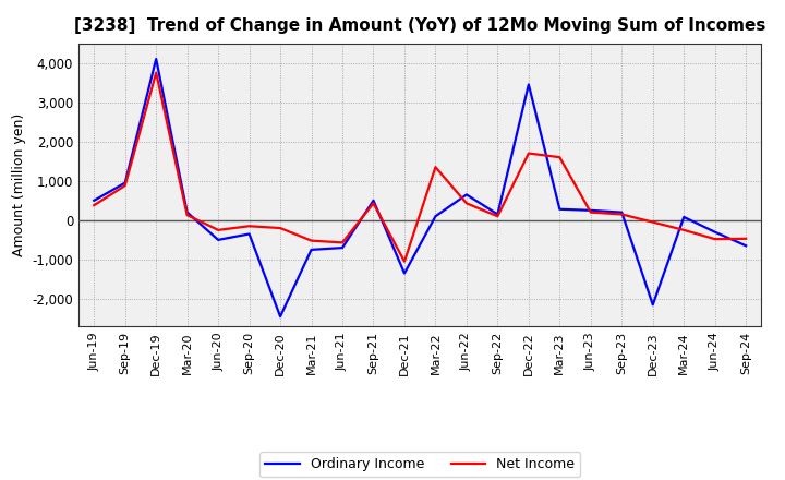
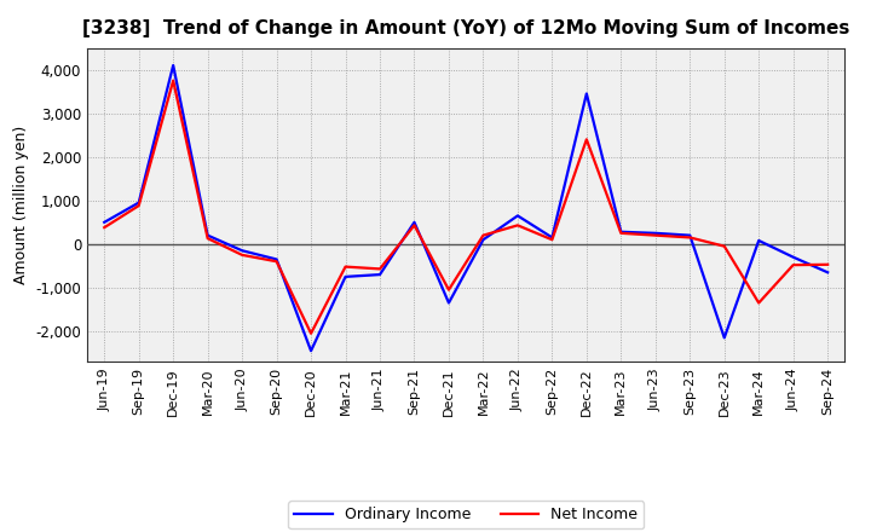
Ordinary Income/Jun-20: -500 -> -150
Net Income/Sep-20: -150 -> -400
Net Income/Dec-20: -200 -> -2,050
Net Income/Mar-22: 1,350 -> 200
Net Income/Dec-22: 1,700 -> 2,400
Net Income/Mar-23: 1,600 -> 250
Net Income/Mar-24: -250 -> -1,350
